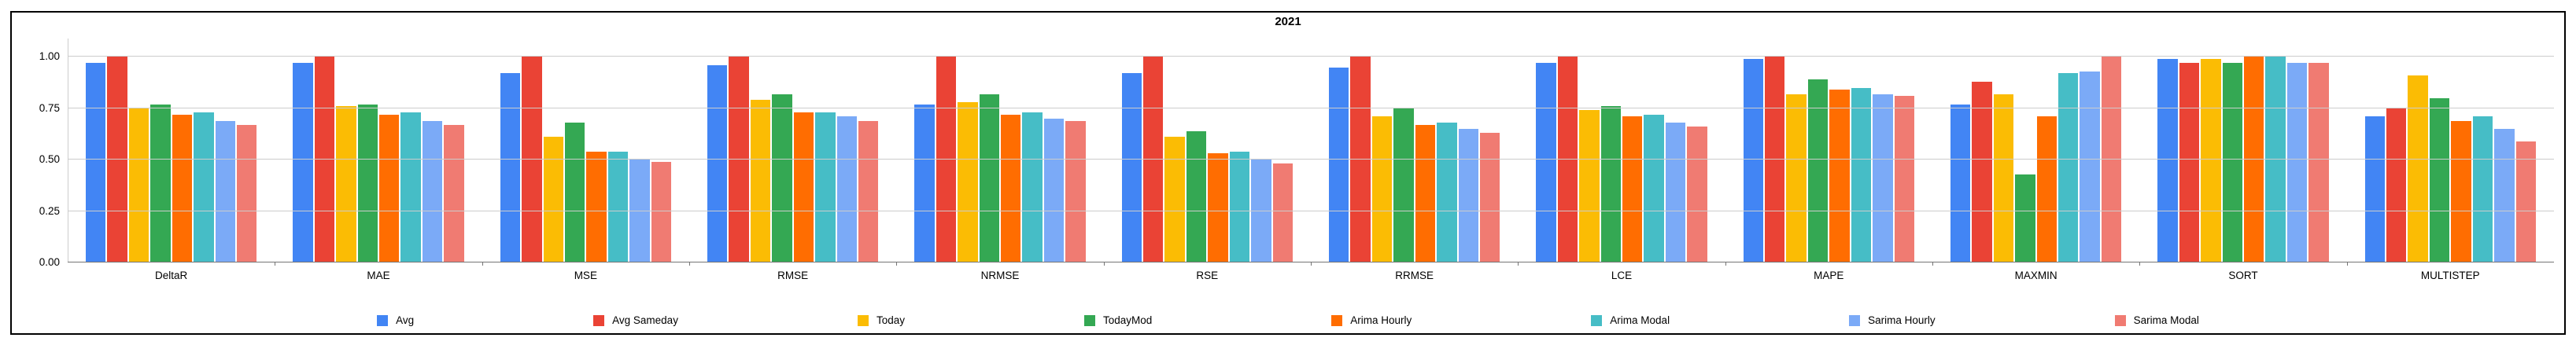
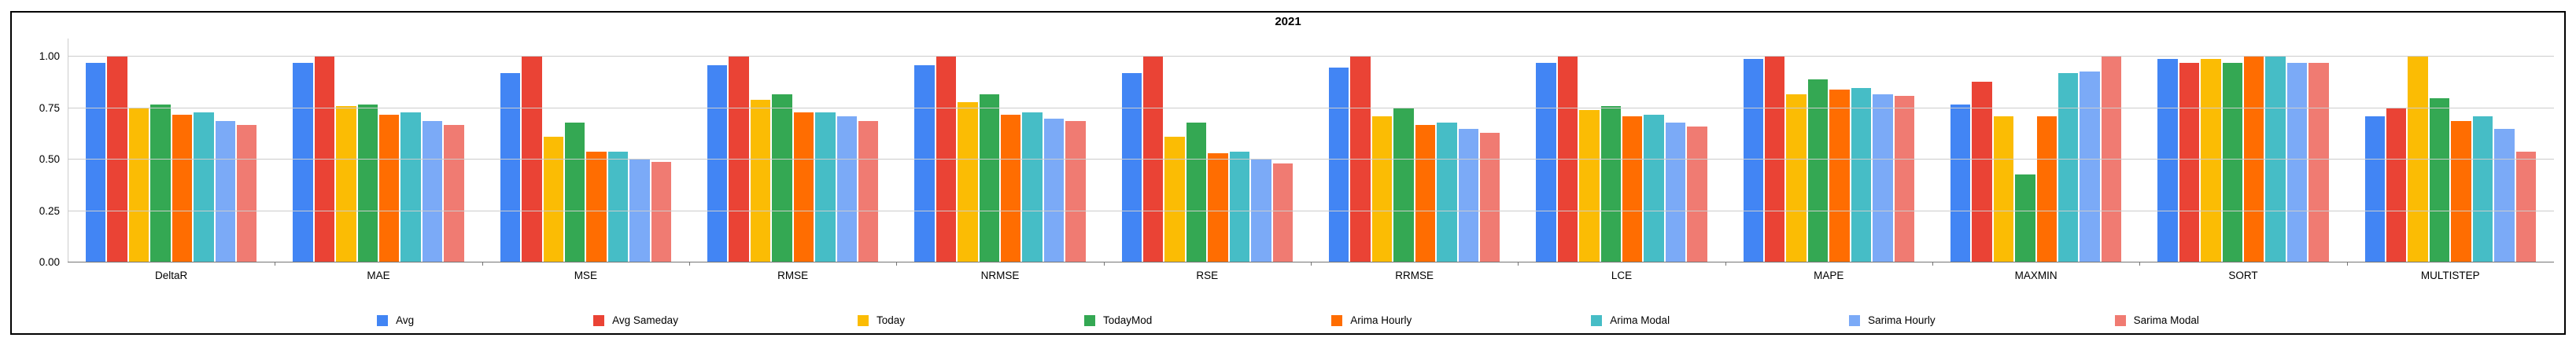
Avg/NRMSE: 0.77 -> 0.96
TodayMod/RSE: 0.64 -> 0.68
Today/MAXMIN: 0.82 -> 0.71
Today/MULTISTEP: 0.91 -> 1.00
Sarima Modal/MULTISTEP: 0.59 -> 0.54
